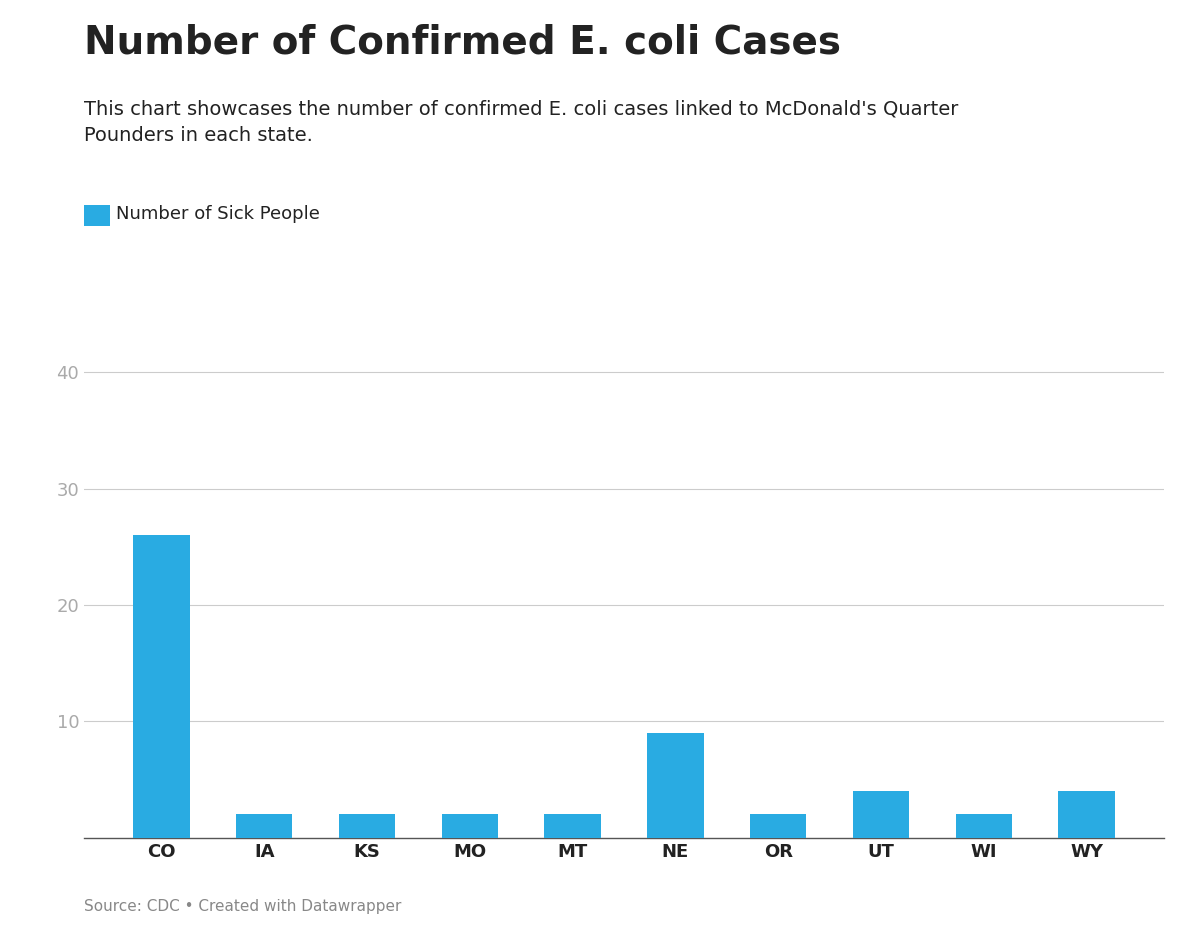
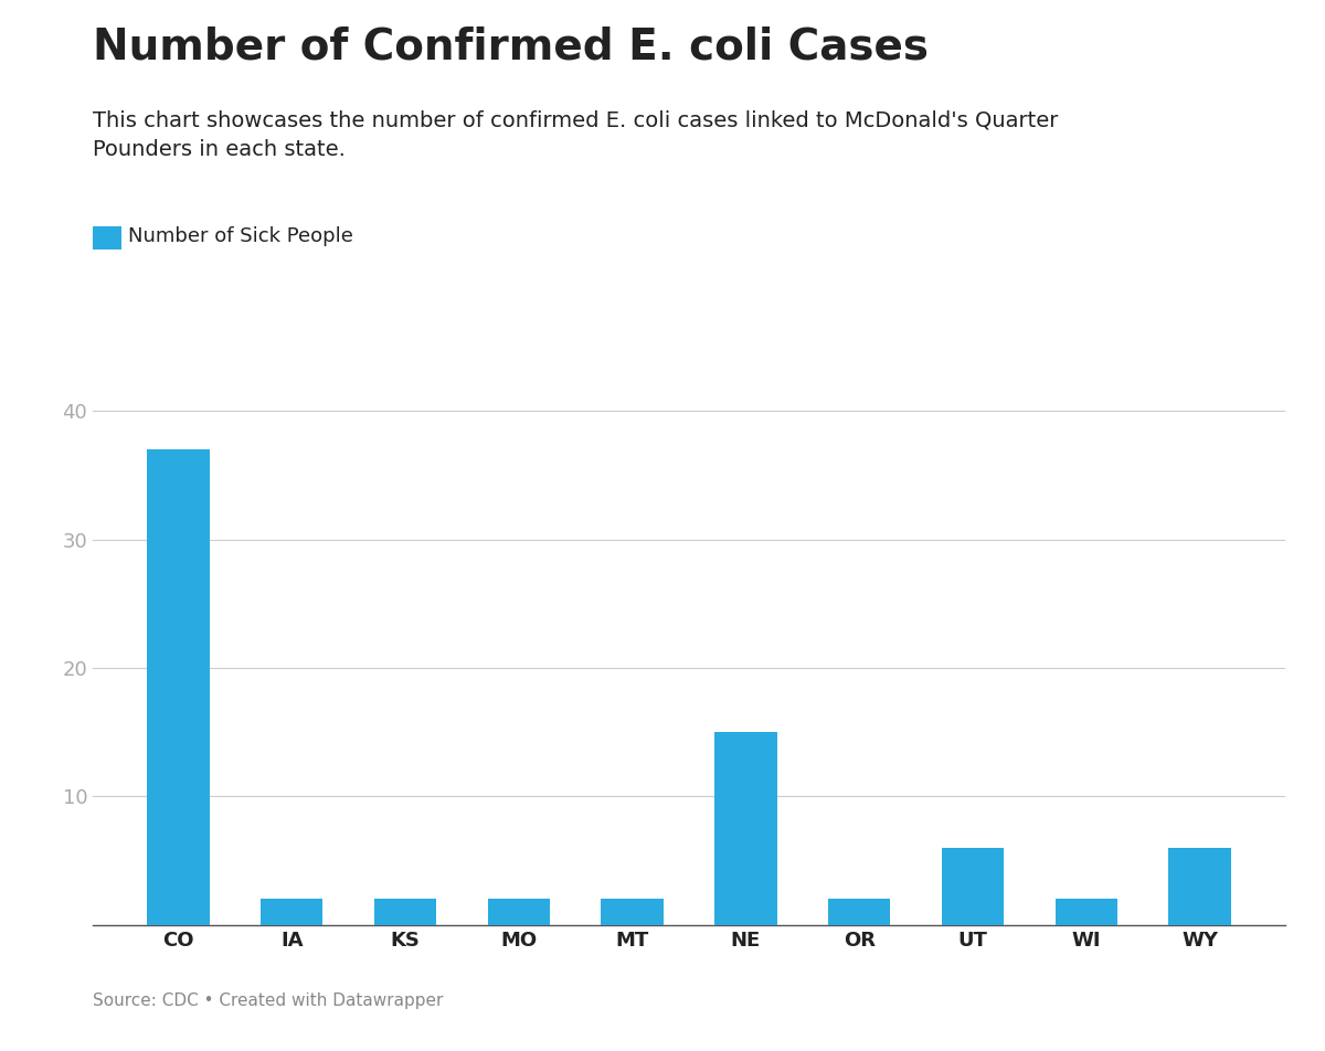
CO: 26 -> 37
NE: 9 -> 15
UT: 4 -> 6
WY: 4 -> 6
